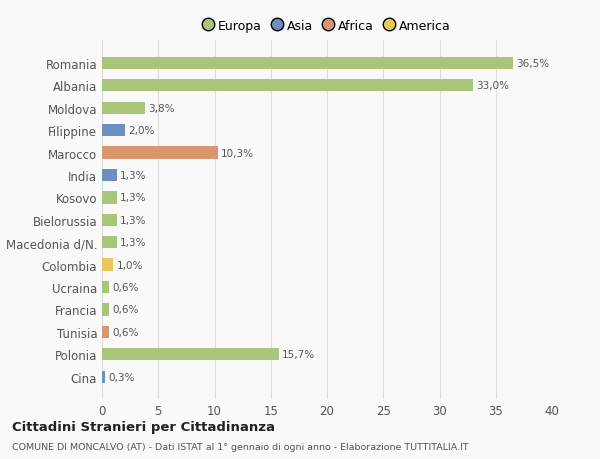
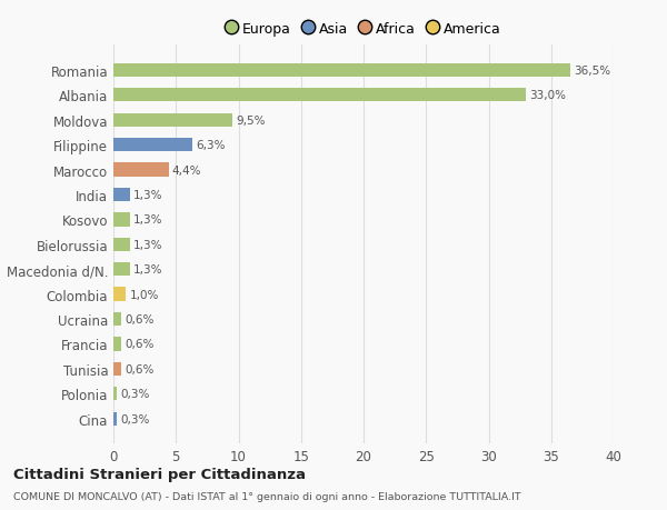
Moldova: 3,8% -> 9,5%
Filippine: 2,0% -> 6,3%
Marocco: 10,3% -> 4,4%
Polonia: 15,7% -> 0,3%
